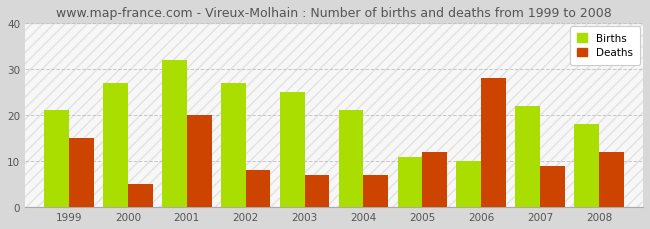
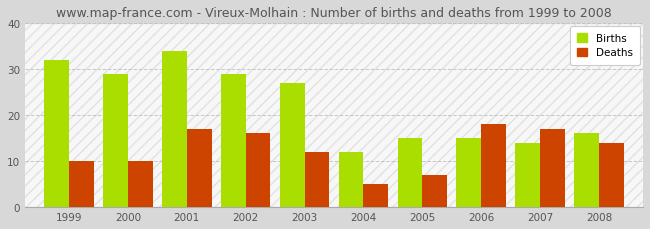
Births/1999: 21 -> 32
Deaths/1999: 15 -> 10
Births/2000: 27 -> 29
Deaths/2000: 5 -> 10
Births/2001: 32 -> 34
Deaths/2001: 20 -> 17
Births/2002: 27 -> 29
Deaths/2002: 8 -> 16
Births/2003: 25 -> 27
Deaths/2003: 7 -> 12
Births/2004: 21 -> 12
Deaths/2004: 7 -> 5
Births/2005: 11 -> 15
Deaths/2005: 12 -> 7
Births/2006: 10 -> 15
Deaths/2006: 28 -> 18
Births/2007: 22 -> 14
Deaths/2007: 9 -> 17
Births/2008: 18 -> 16
Deaths/2008: 12 -> 14
